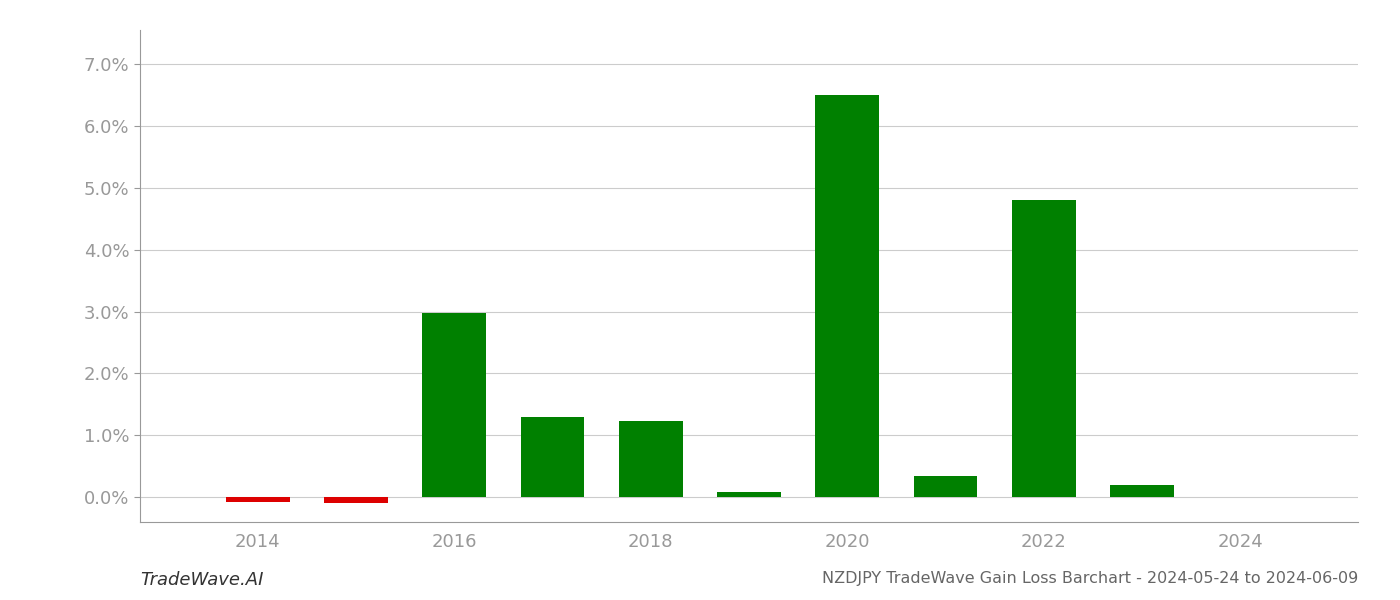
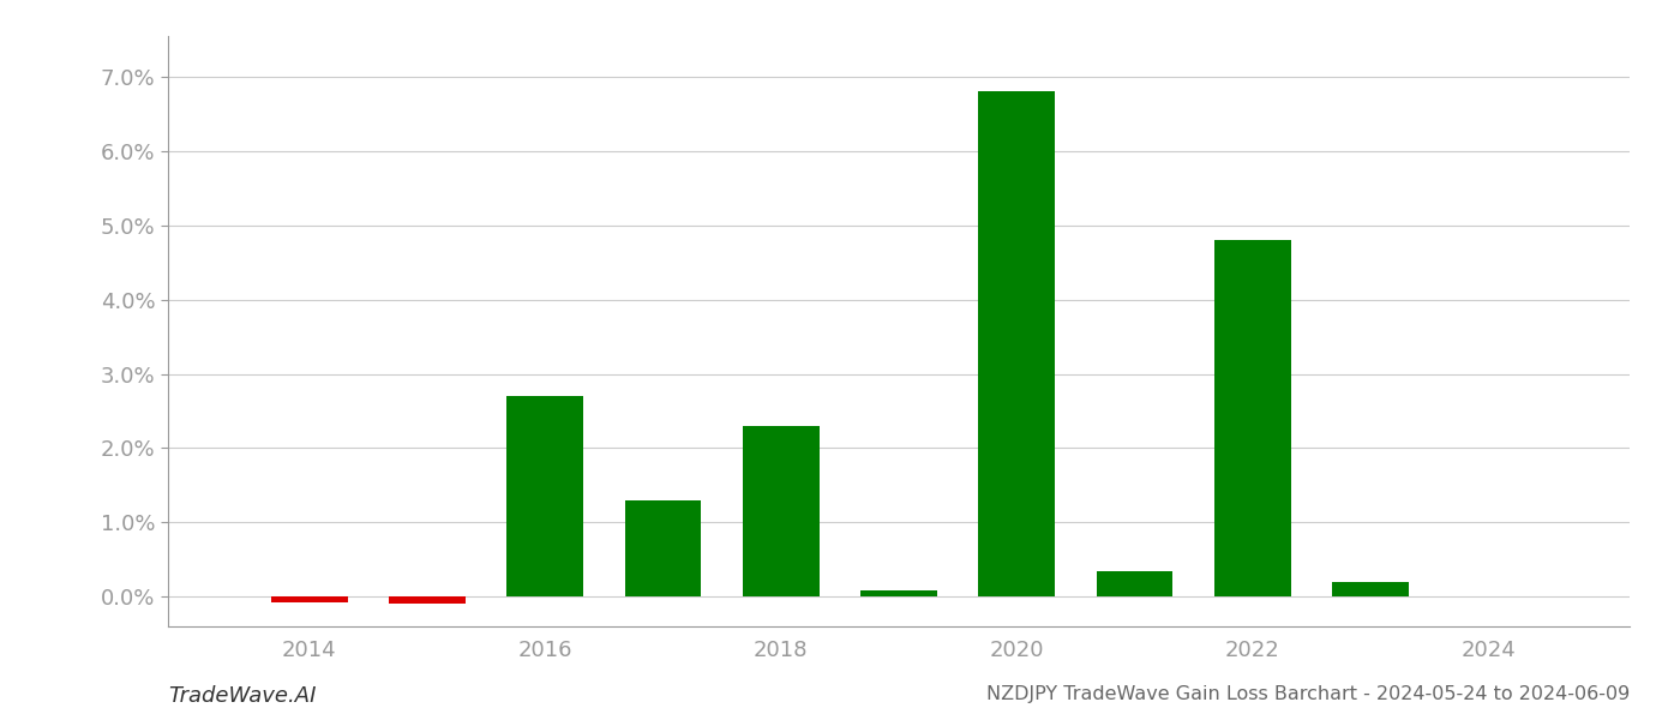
2016: 2.98% -> 2.70%
2018: 1.24% -> 2.30%
2020: 6.50% -> 6.80%
